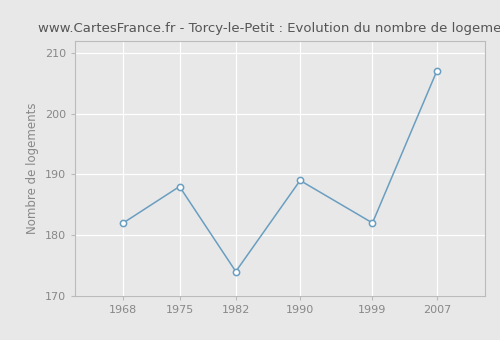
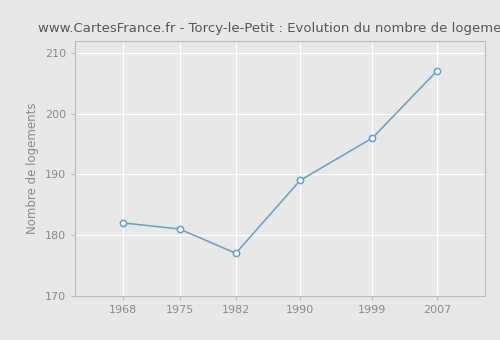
1975: 188 -> 181
1982: 174 -> 177
1999: 182 -> 196
